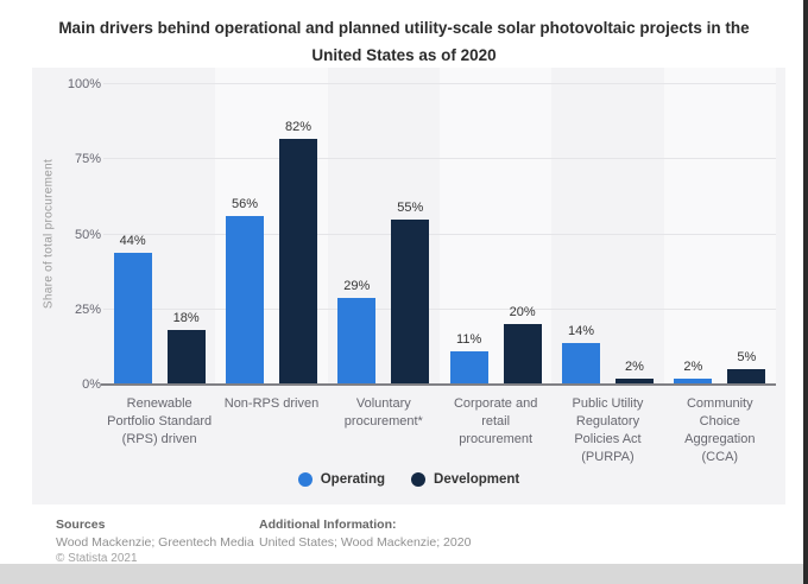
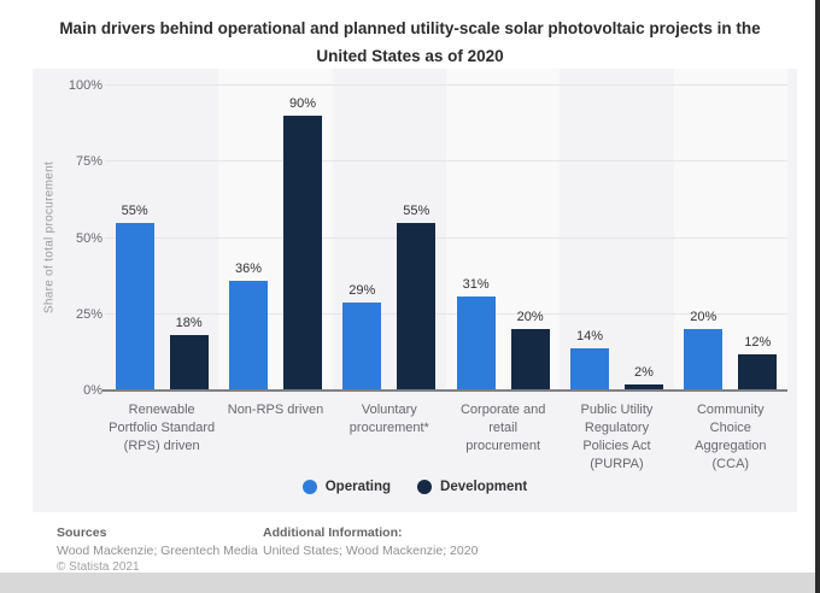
Operating/Renewable Portfolio Standard (RPS) driven: 44% -> 55%
Operating/Non-RPS driven: 56% -> 36%
Development/Non-RPS driven: 82% -> 90%
Operating/Corporate and retail procurement: 11% -> 31%
Operating/Community Choice Aggregation (CCA): 2% -> 20%
Development/Community Choice Aggregation (CCA): 5% -> 12%
